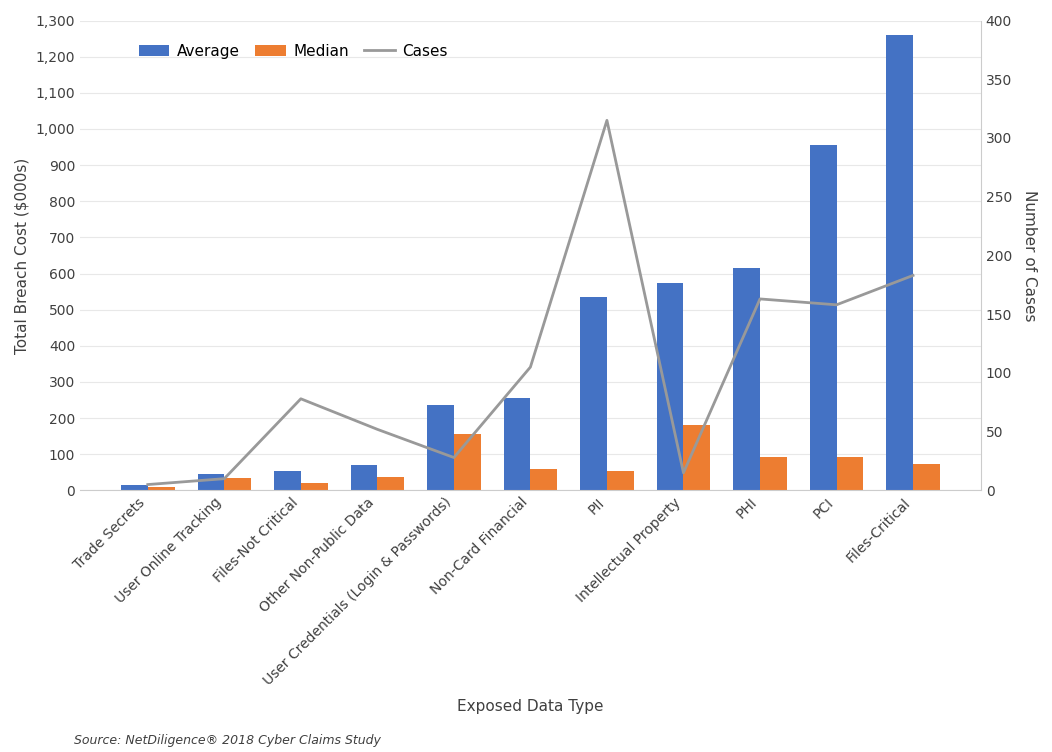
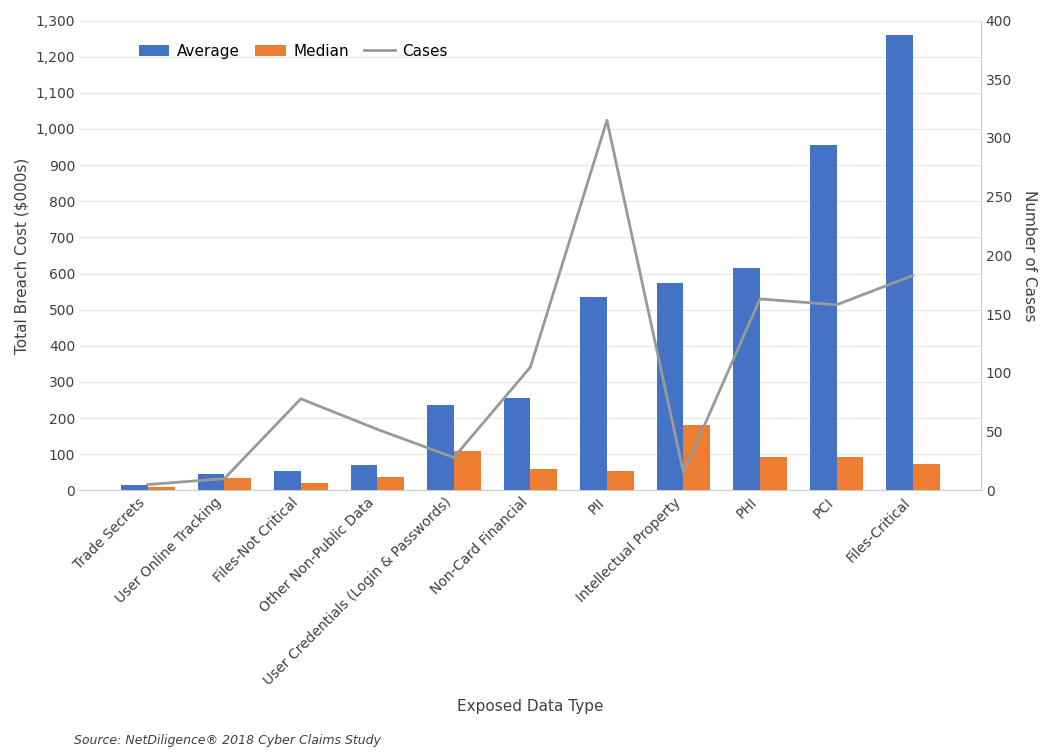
Median/User Credentials (Login & Passwords): 155 -> 110
